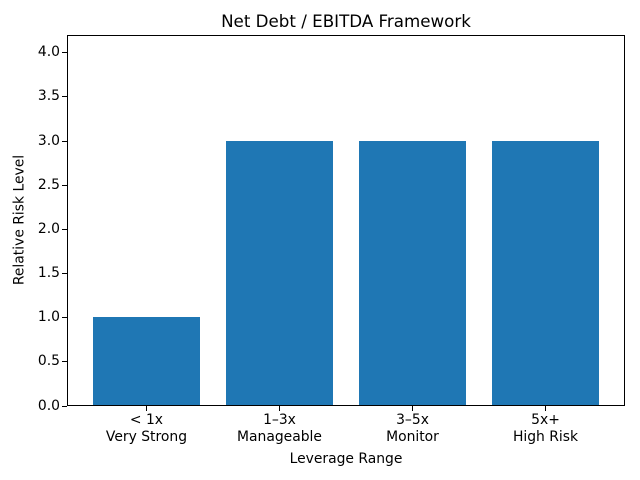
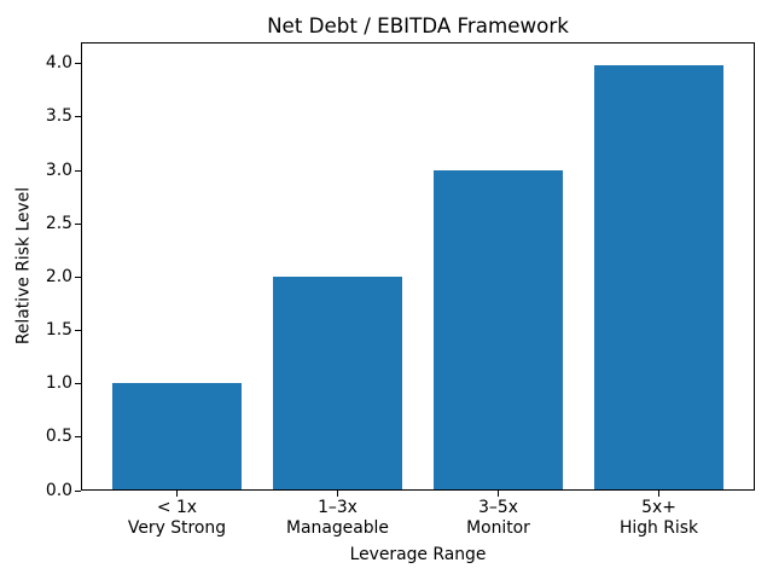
1–3x Manageable: 3 -> 2
5x+ High Risk: 3 -> 4
